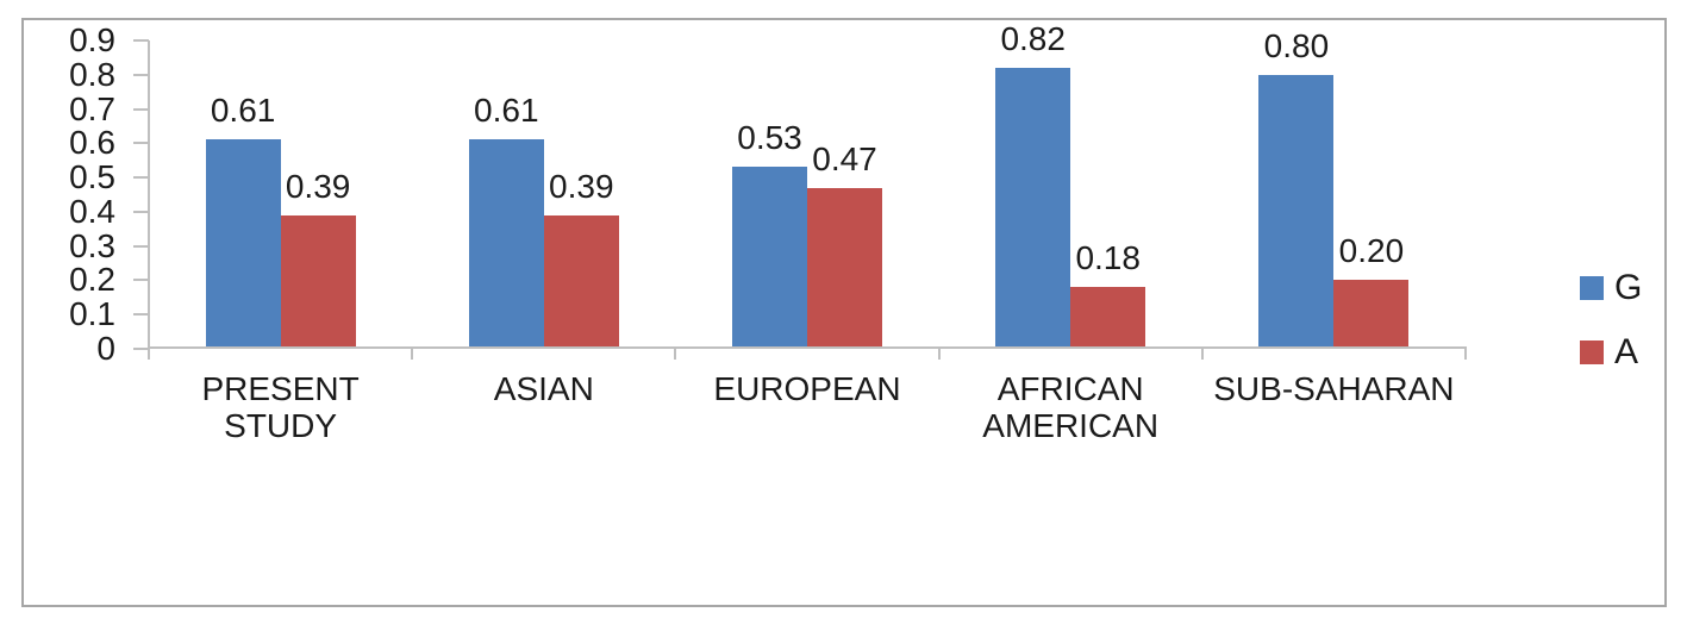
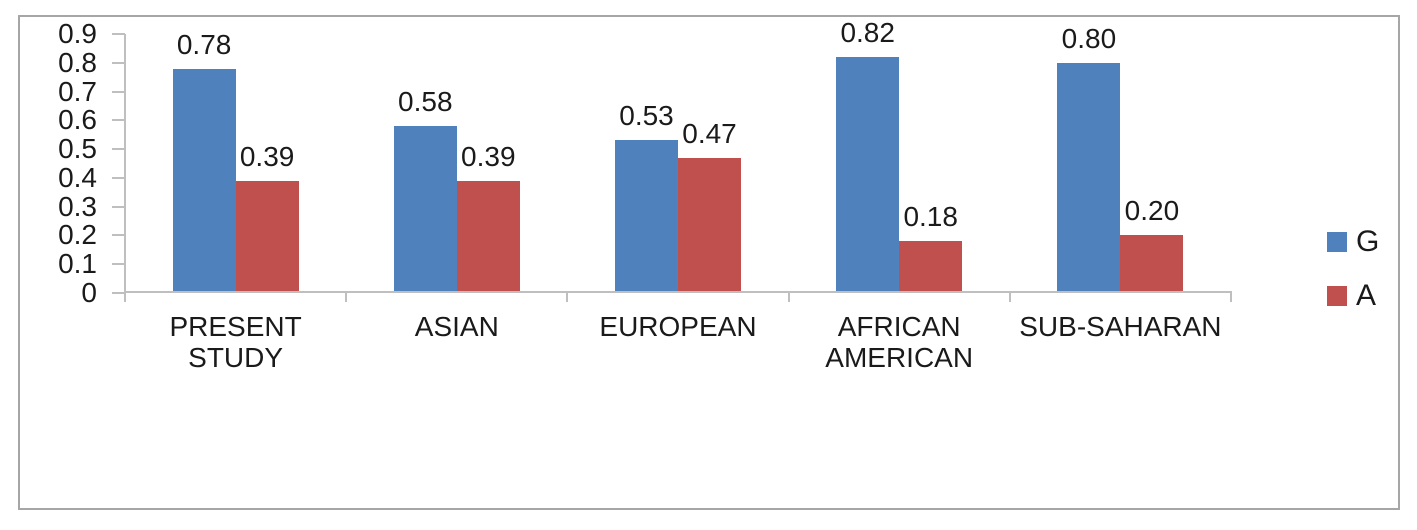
G/PRESENT STUDY: 0.61 -> 0.78
G/ASIAN: 0.61 -> 0.58
